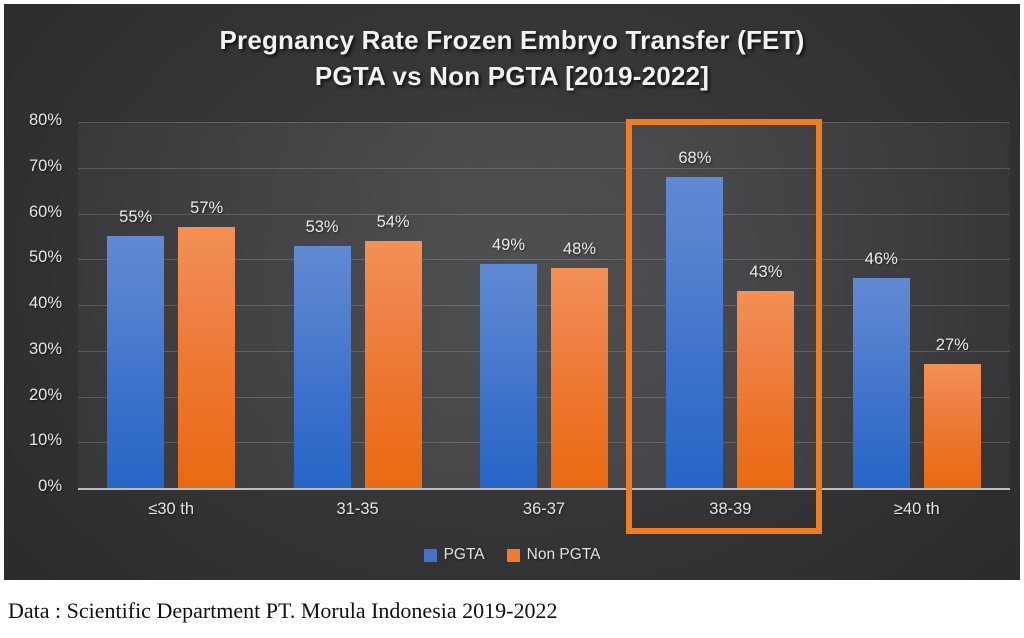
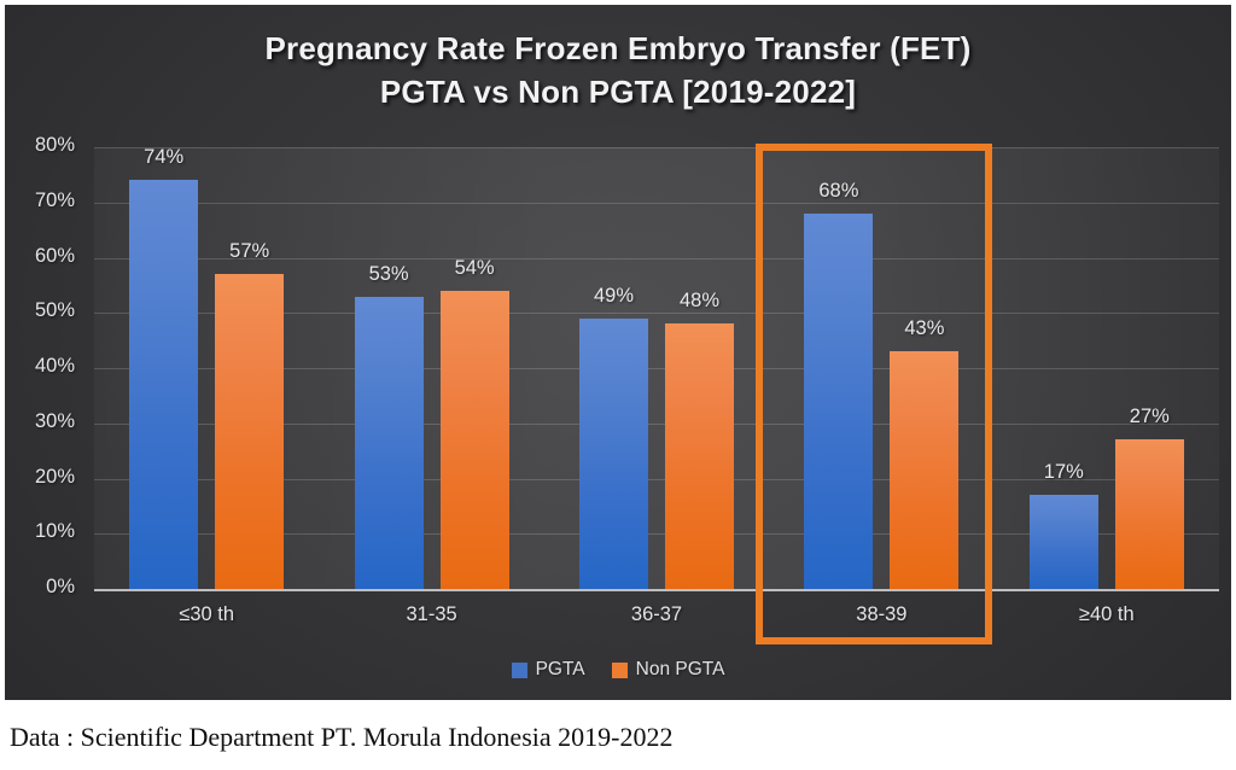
PGTA/≤30 th: 55% -> 74%
PGTA/≥40 th: 46% -> 17%
